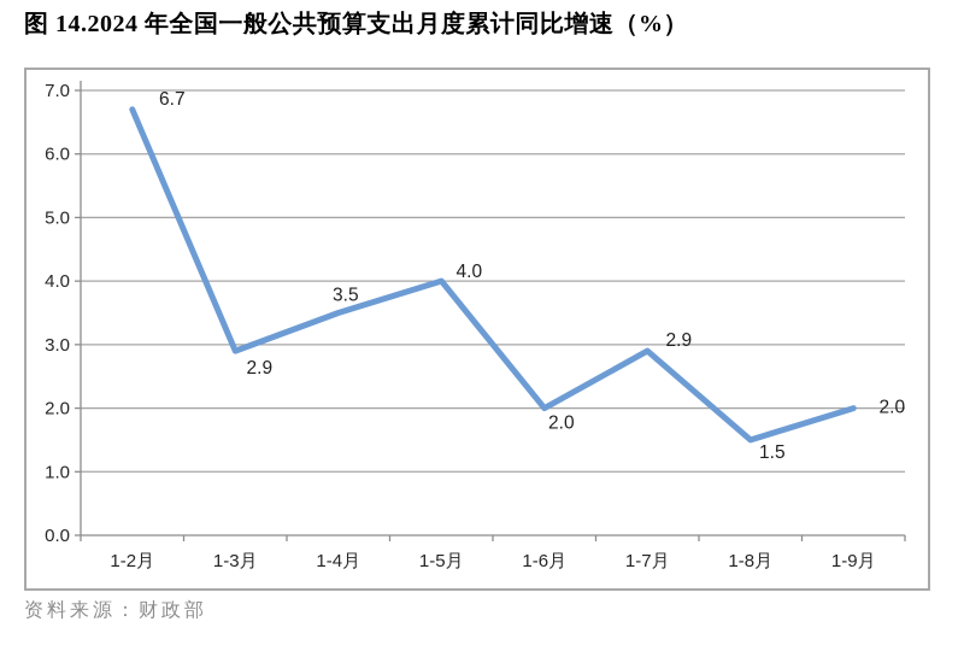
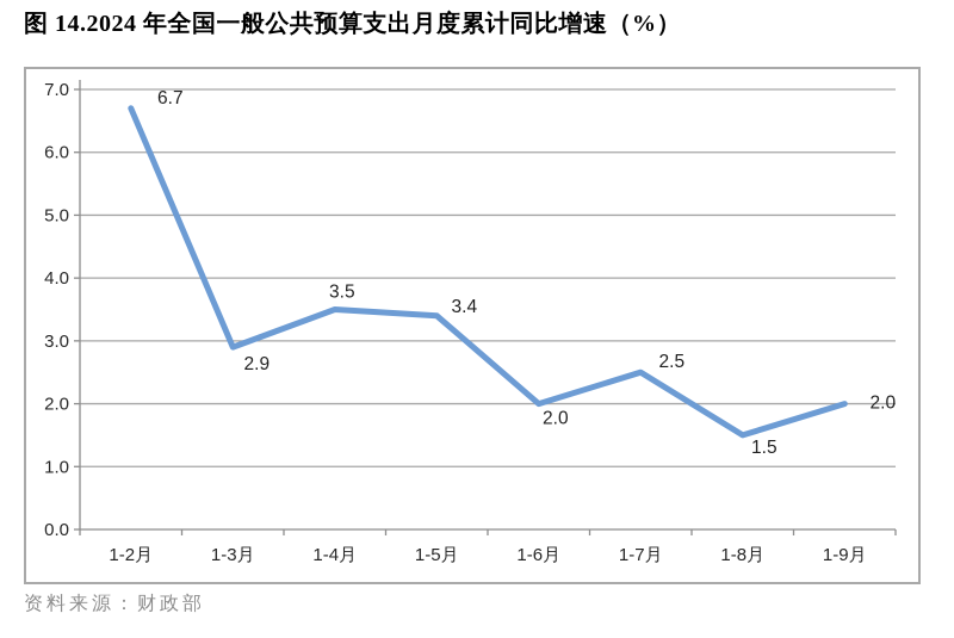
1-5月: 4.0 -> 3.4
1-7月: 2.9 -> 2.5
